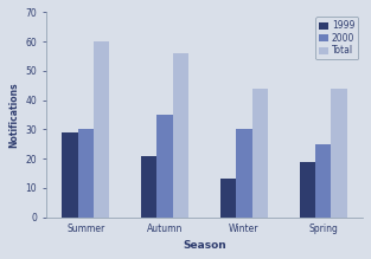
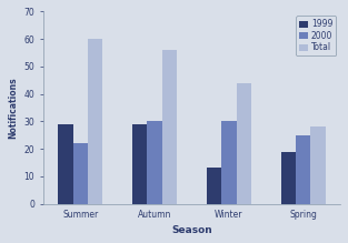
2000/Summer: 30 -> 22
1999/Autumn: 21 -> 29
2000/Autumn: 35 -> 30
Total/Spring: 44 -> 28
